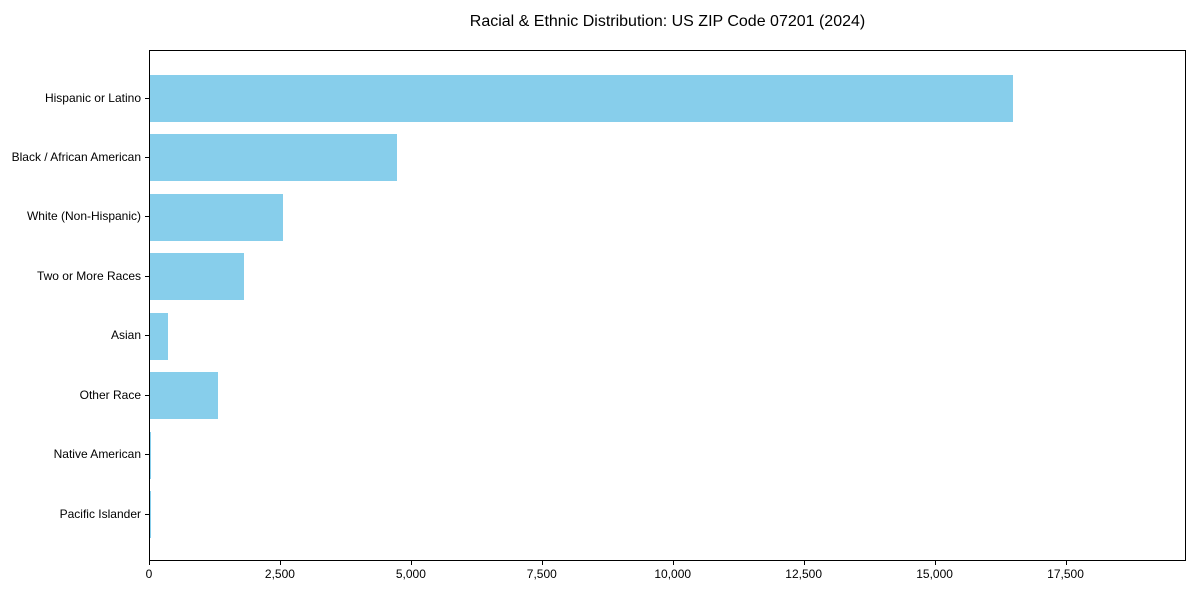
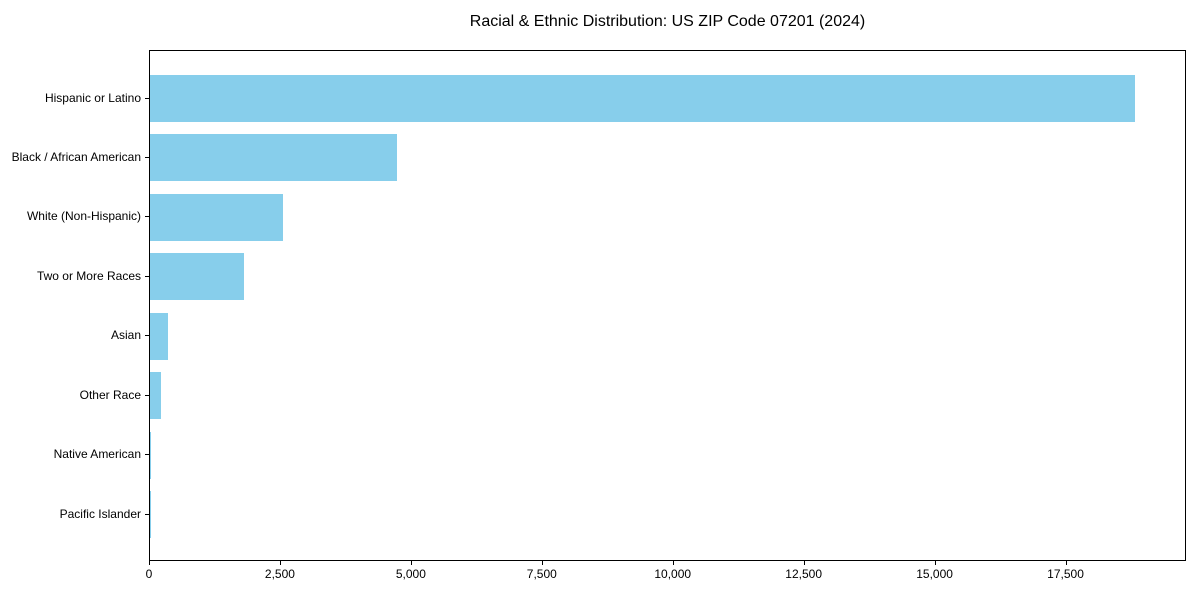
Hispanic or Latino: 16500 -> 18800
Other Race: 1300 -> 200
